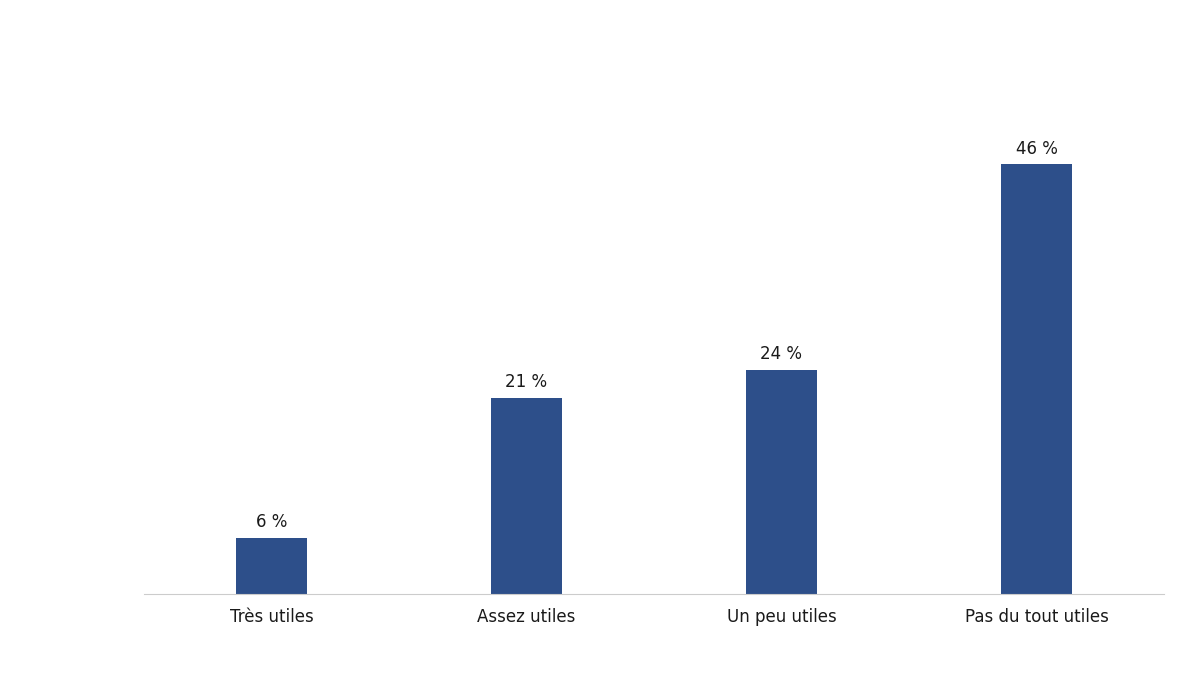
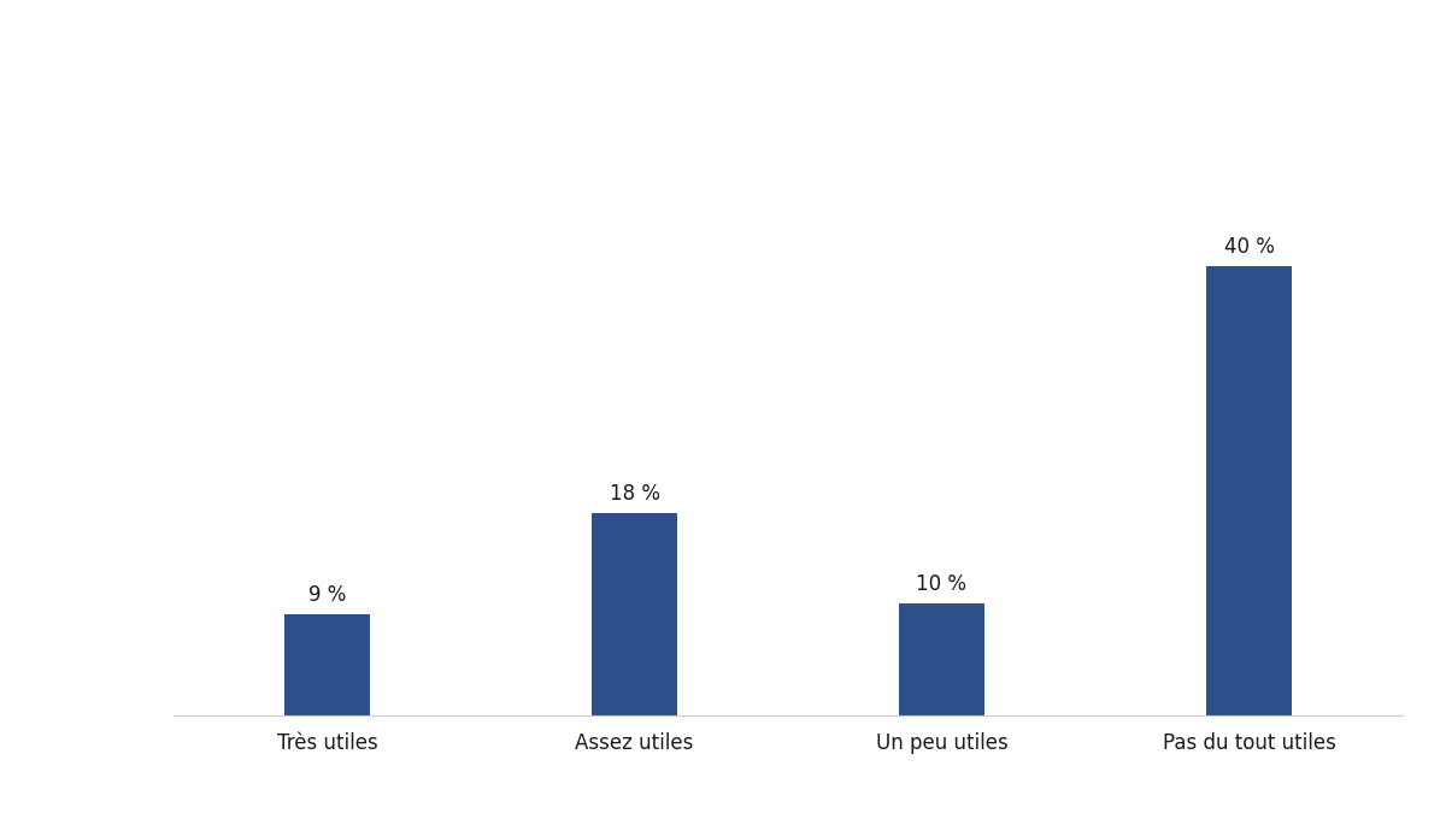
Très utiles: 6 -> 9
Assez utiles: 21 -> 18
Un peu utiles: 24 -> 10
Pas du tout utiles: 46 -> 40
